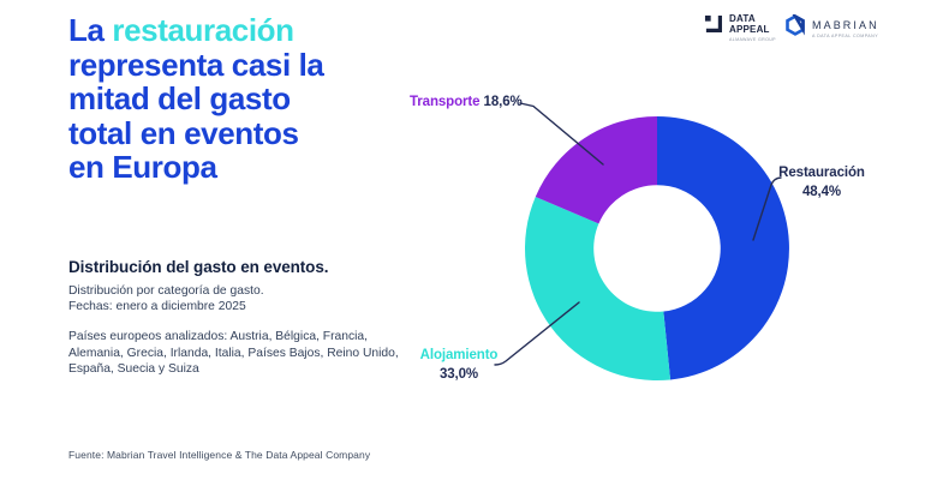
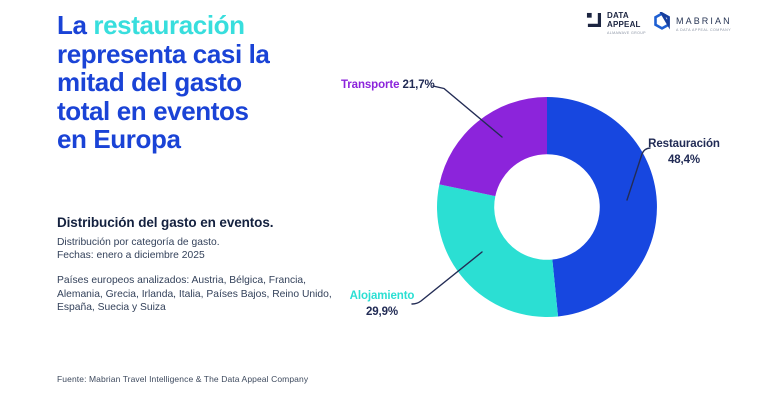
Alojamiento: 33,0% -> 29,9%
Transporte: 18,6% -> 21,7%
